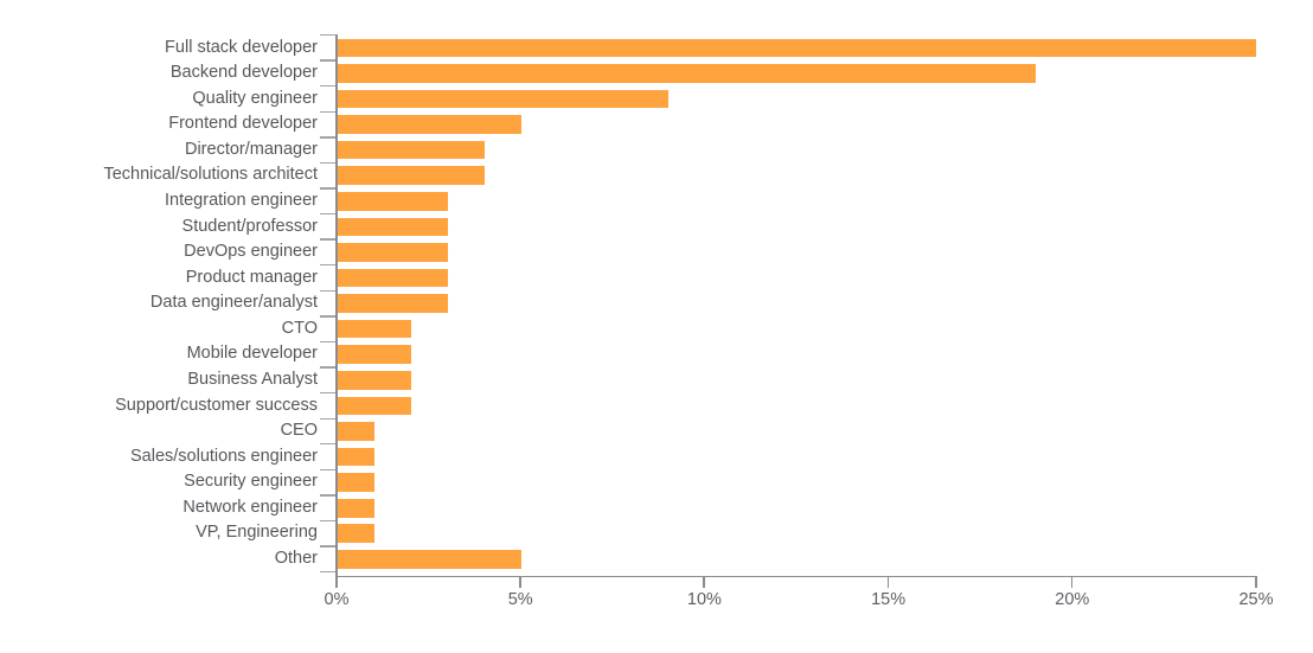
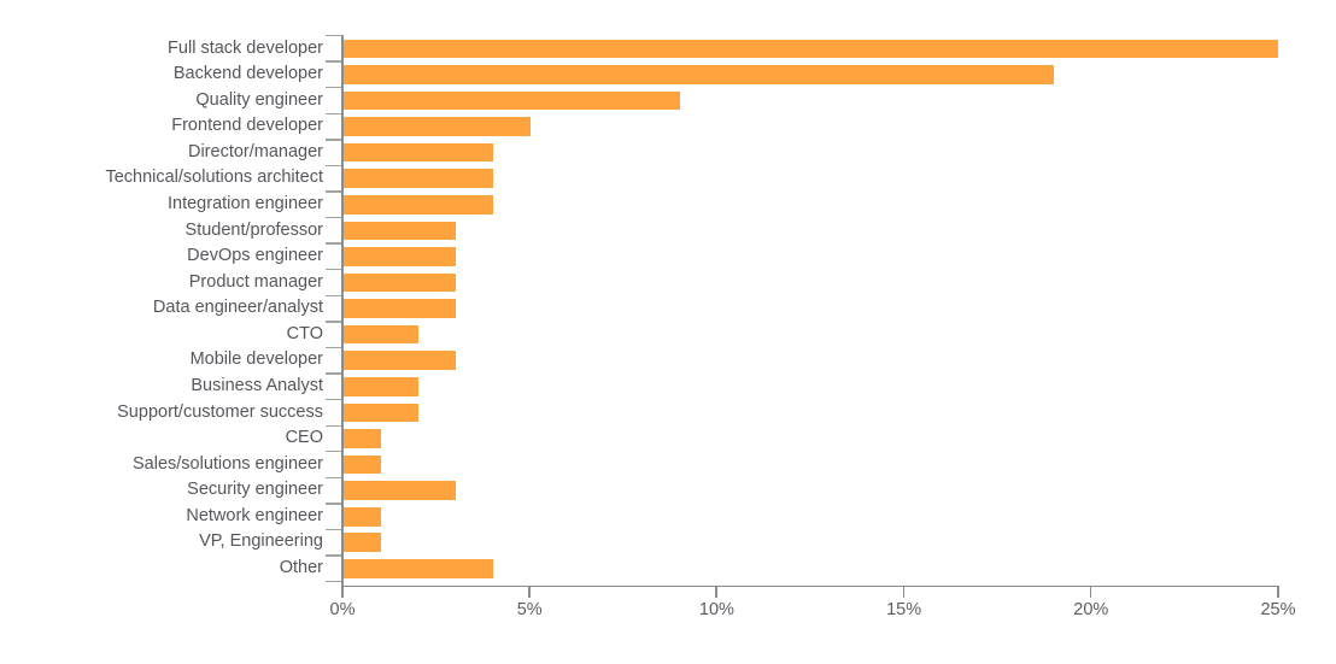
Integration engineer: 3% -> 4%
Mobile developer: 2% -> 3%
Security engineer: 1% -> 3%
Other: 5% -> 4%
